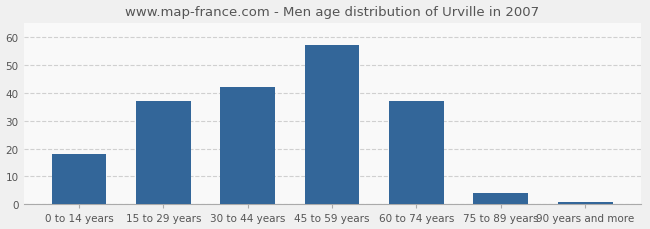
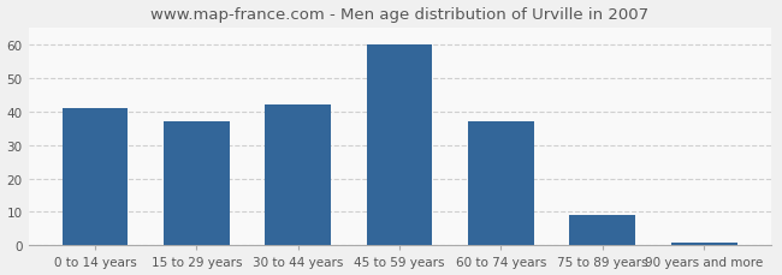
0 to 14 years: 18 -> 41
45 to 59 years: 57 -> 60
75 to 89 years: 4 -> 9
